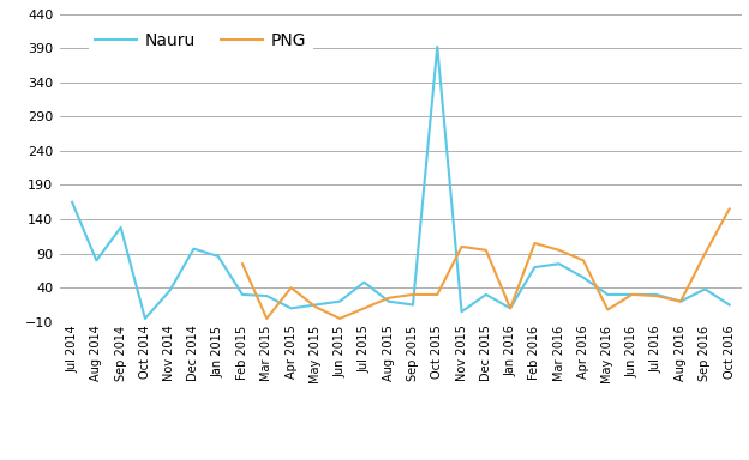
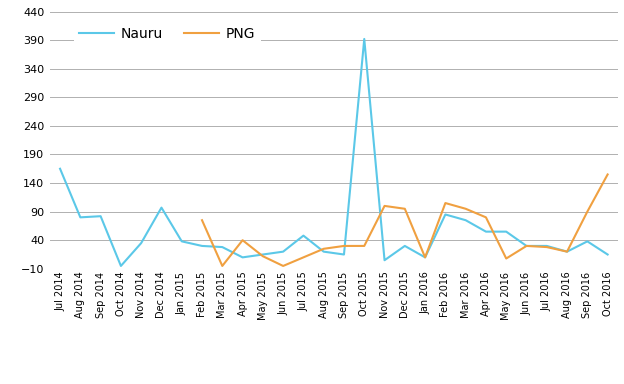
Nauru/Sep 2014: 128 -> 82
Nauru/Jan 2015: 86 -> 38
Nauru/Feb 2016: 70 -> 85
Nauru/May 2016: 30 -> 55
